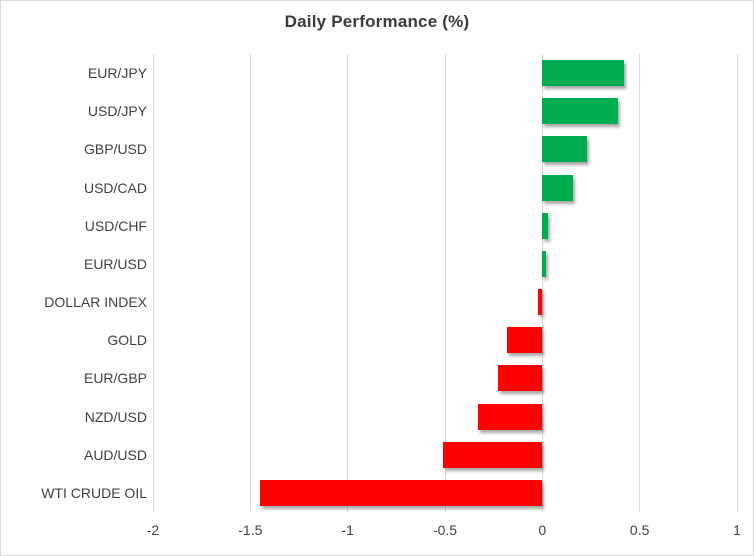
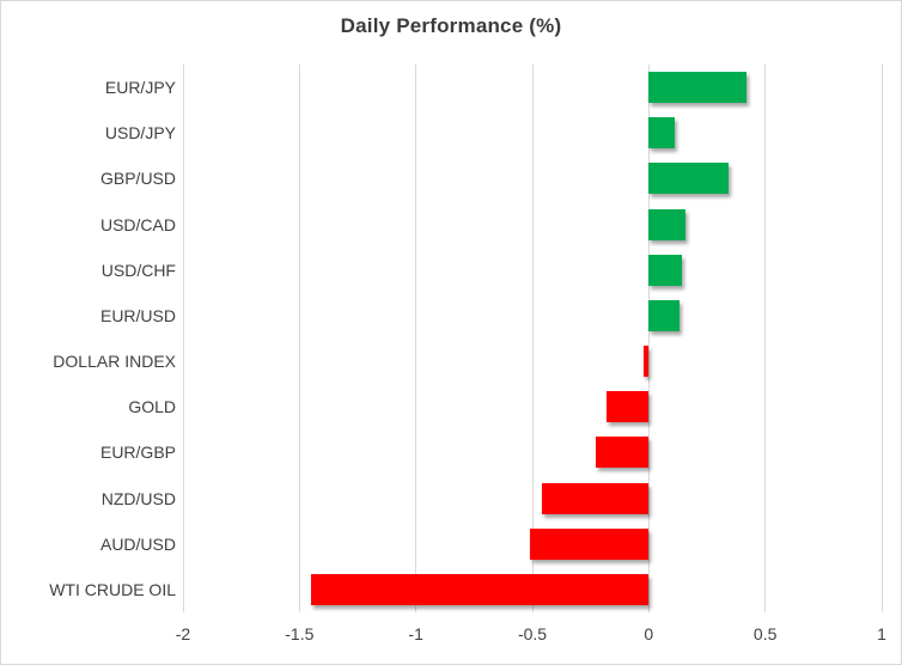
USD/JPY: 0.39 -> 0.11
GBP/USD: 0.23 -> 0.34
USD/CHF: 0.03 -> 0.14
EUR/USD: 0.02 -> 0.13
NZD/USD: -0.33 -> -0.46
